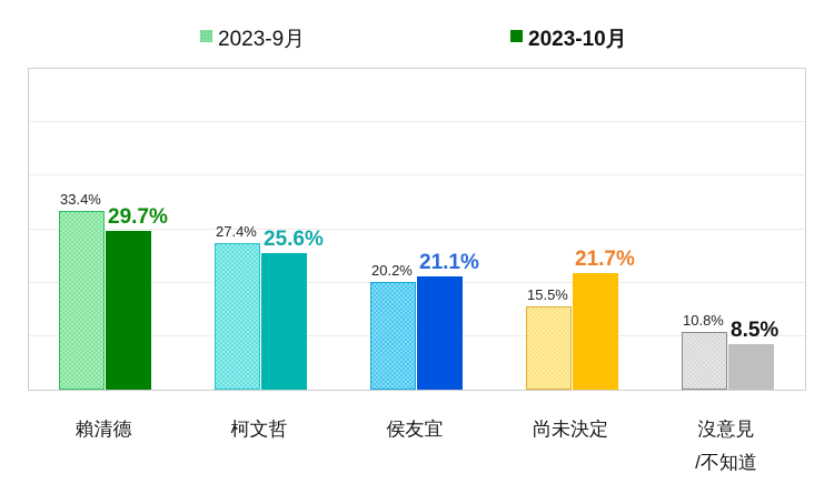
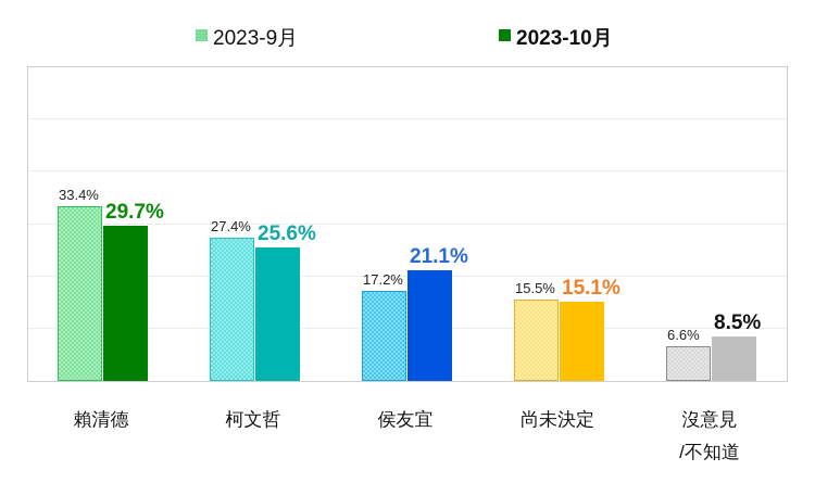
2023-9月/侯友宜: 20.2% -> 17.2%
2023-10月/尚未決定: 21.7% -> 15.1%
2023-9月/沒意見/不知道: 10.8% -> 6.6%
